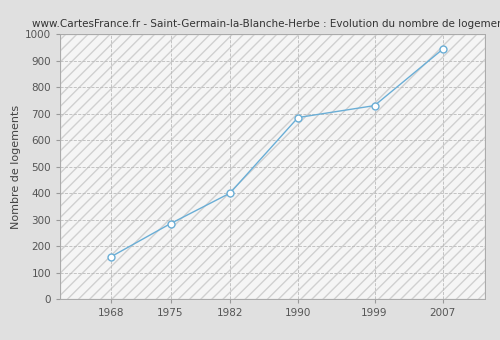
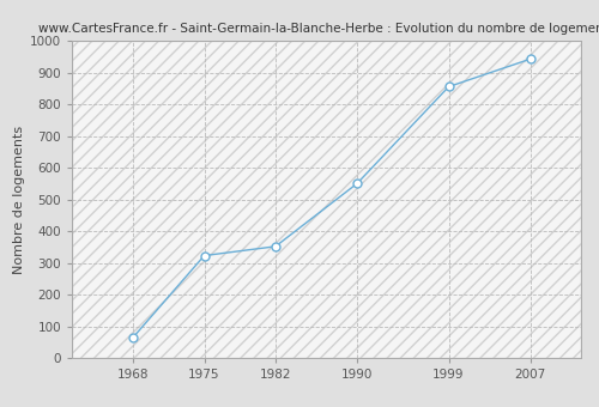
1968: 160 -> 65
1975: 285 -> 323
1982: 400 -> 352
1990: 685 -> 550
1999: 730 -> 855
